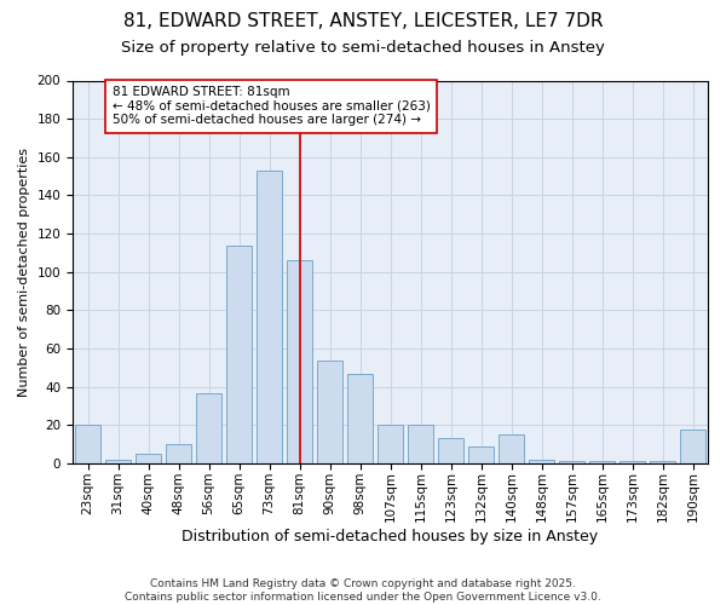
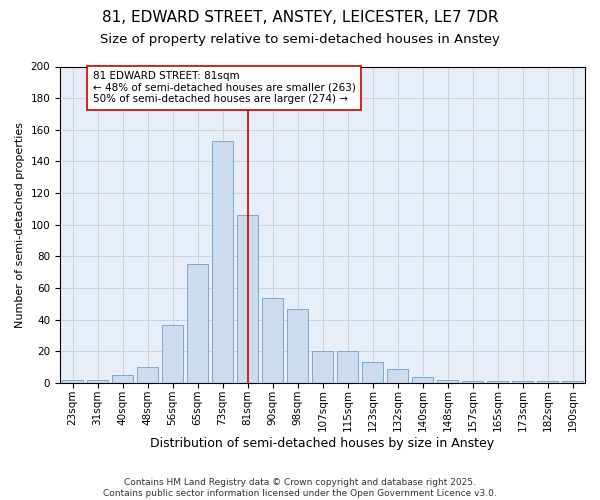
23sqm: 20 -> 2
65sqm: 114 -> 75
140sqm: 15 -> 4
190sqm: 18 -> 1
